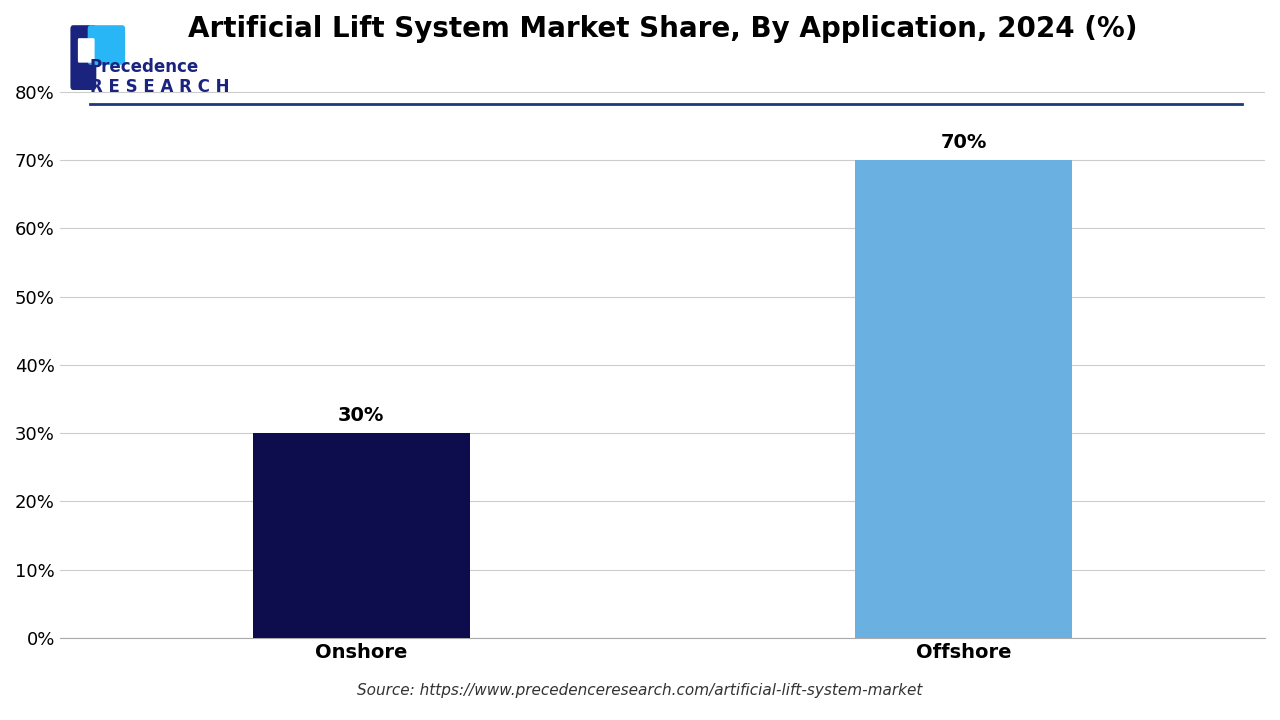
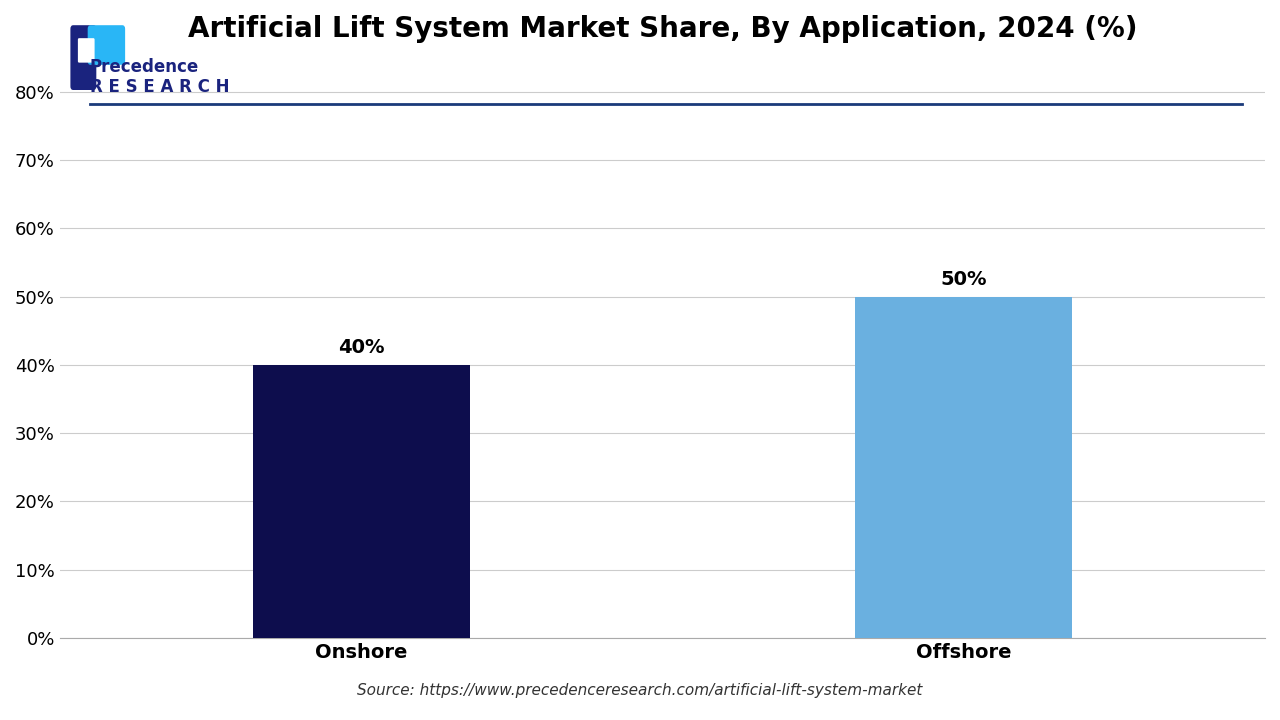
Onshore: 30% -> 40%
Offshore: 70% -> 50%
